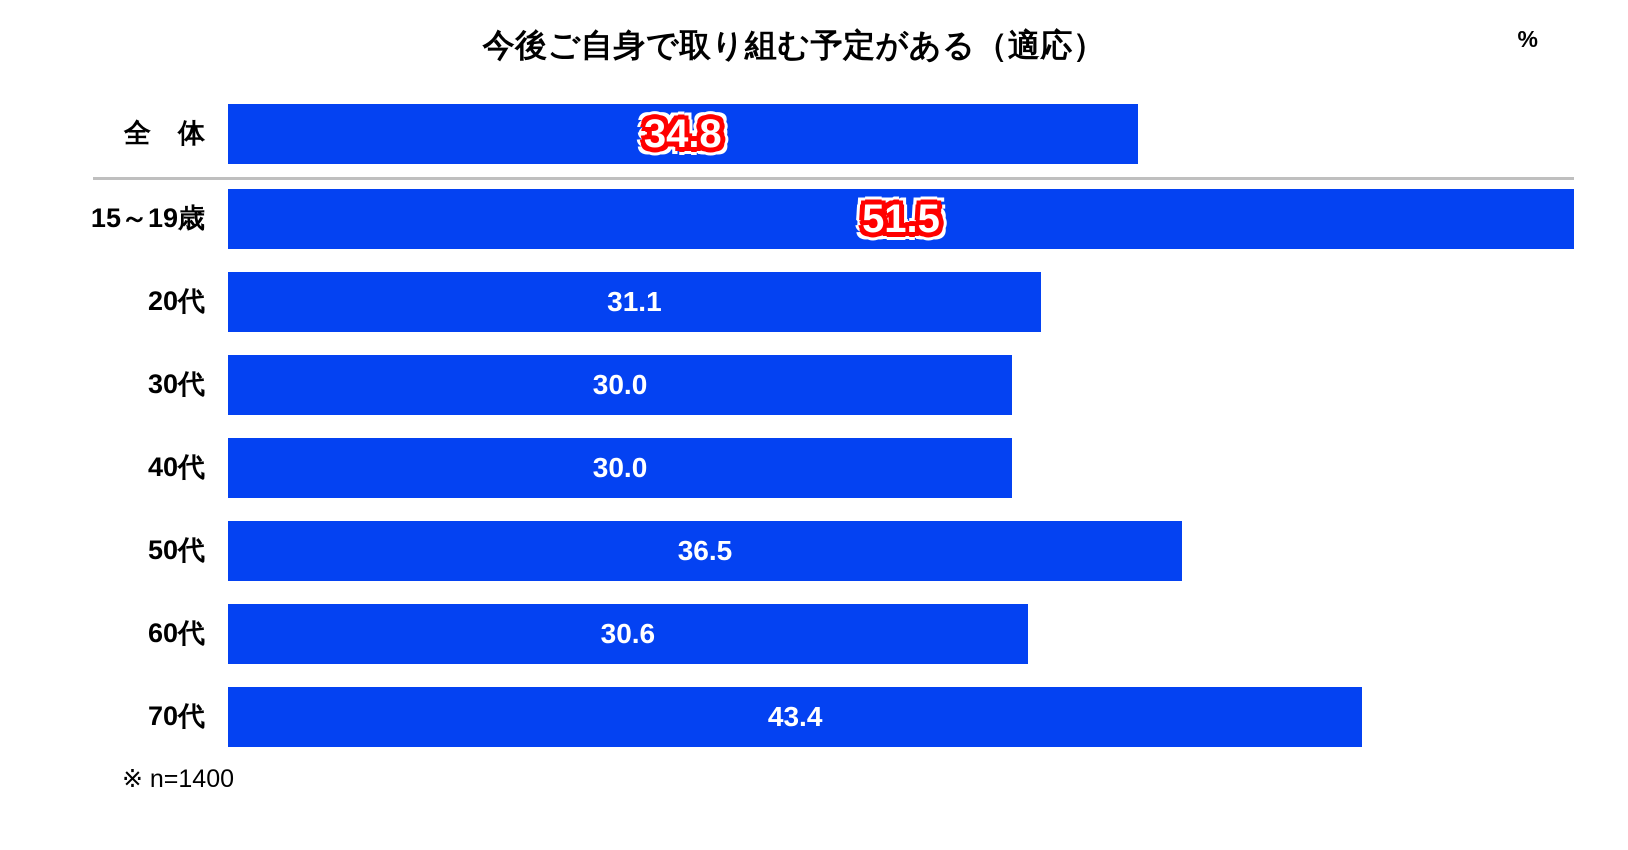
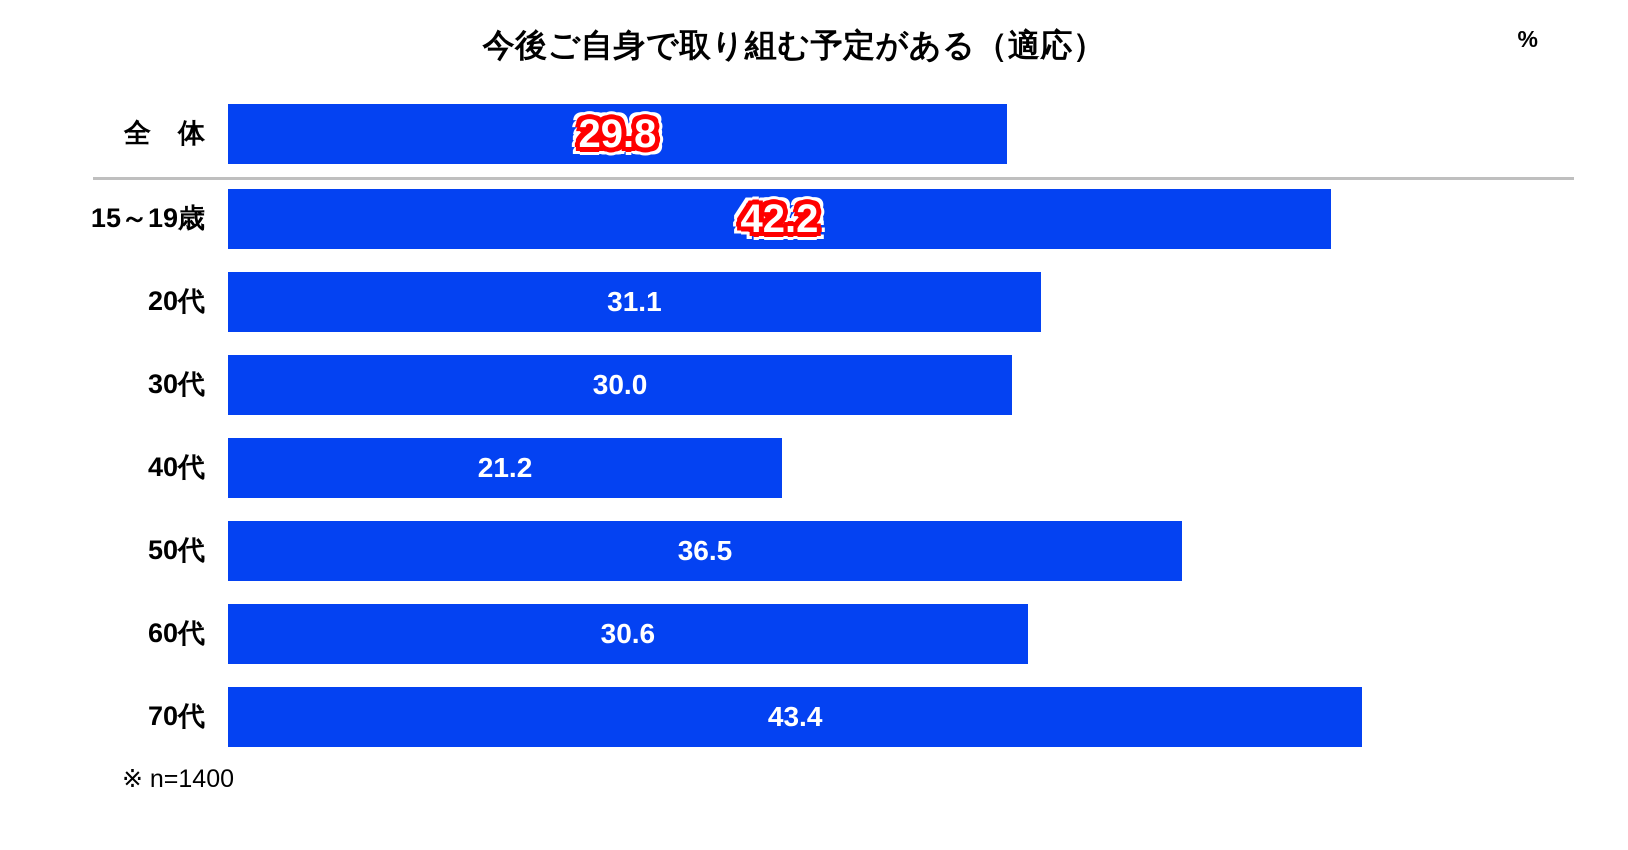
全 体: 34.8 -> 29.8
15～19歳: 51.5 -> 42.2
40代: 30.0 -> 21.2
